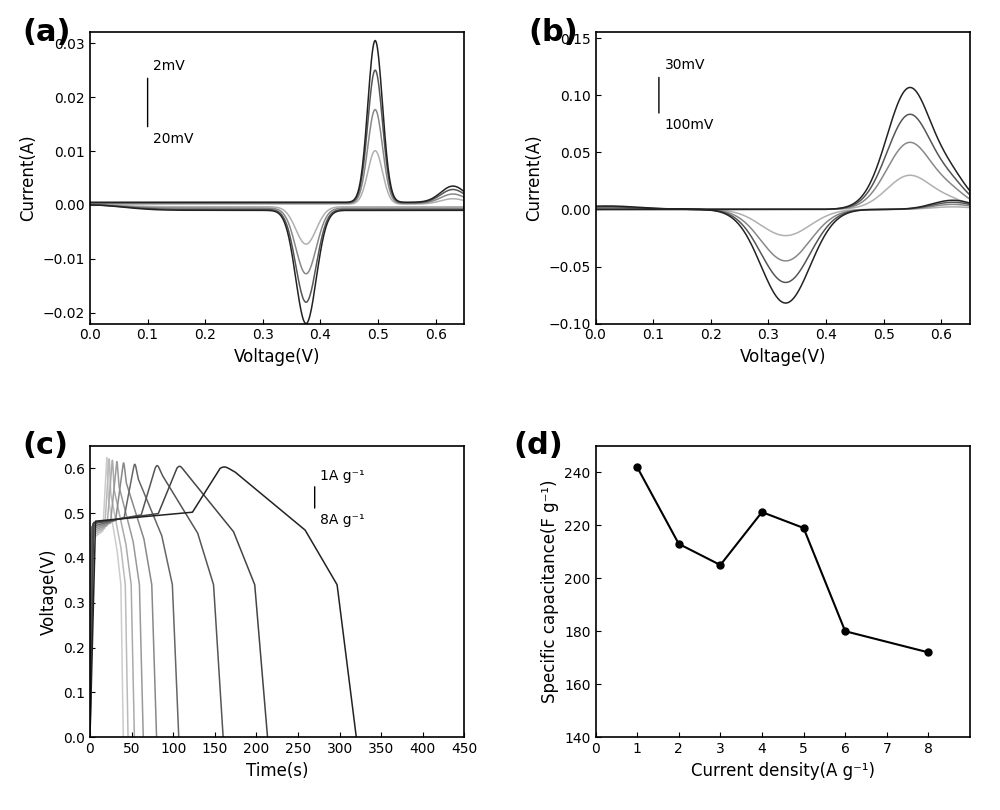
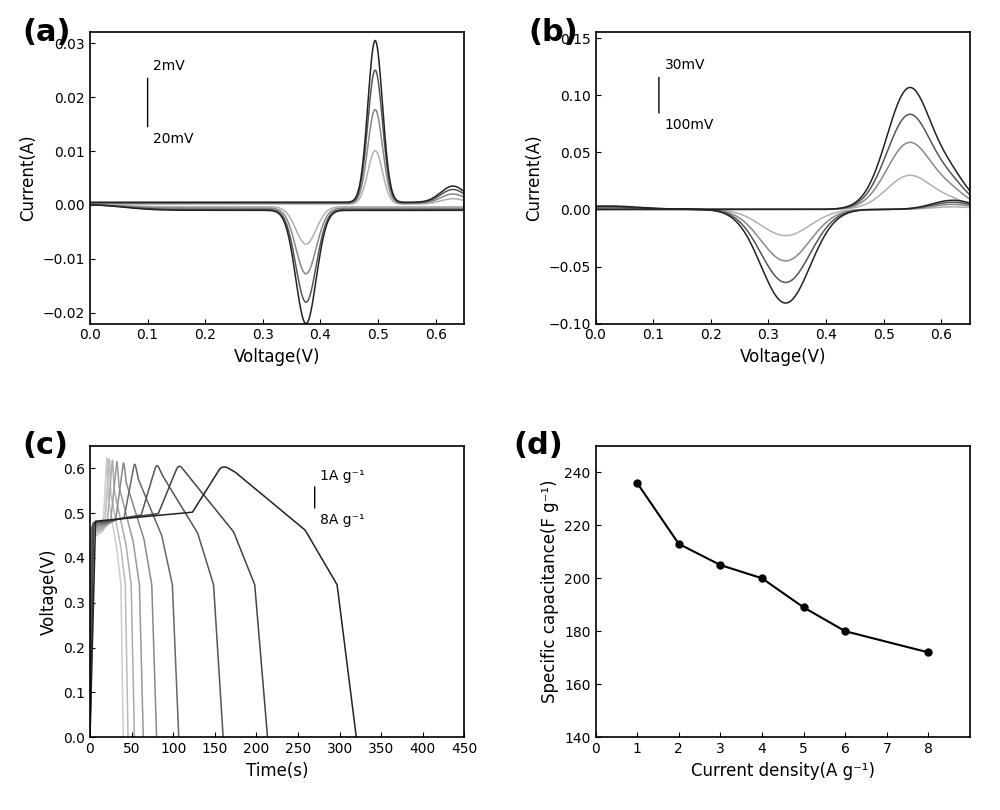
1: 242 -> 236
4: 225 -> 200
5: 219 -> 189
